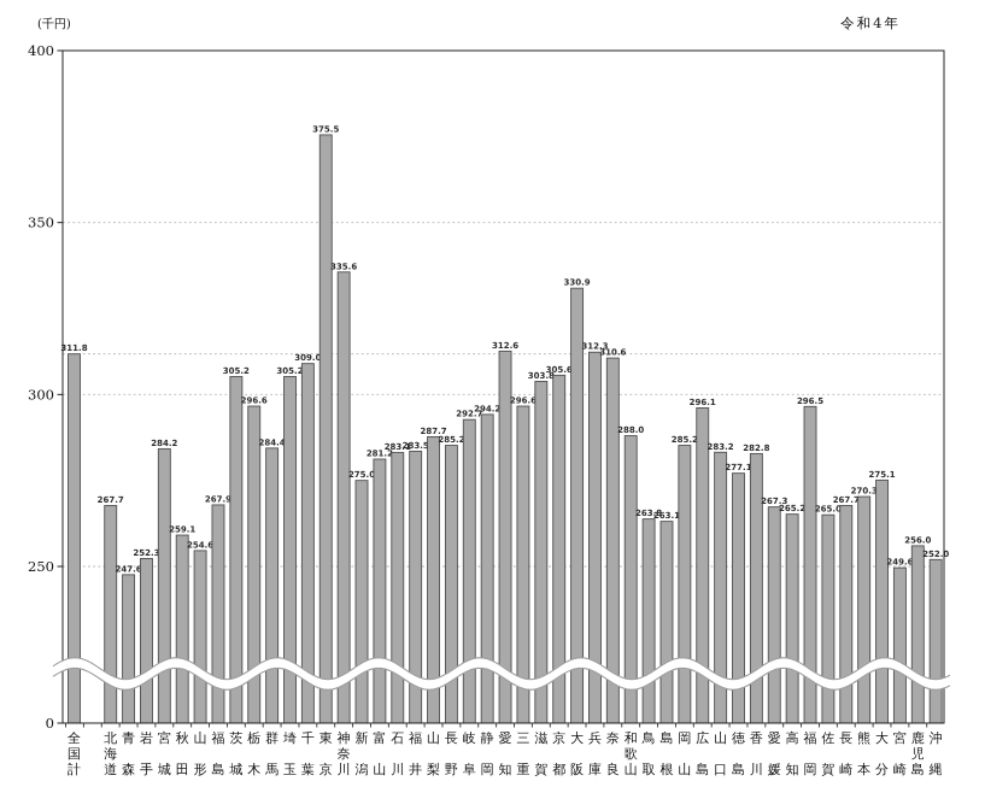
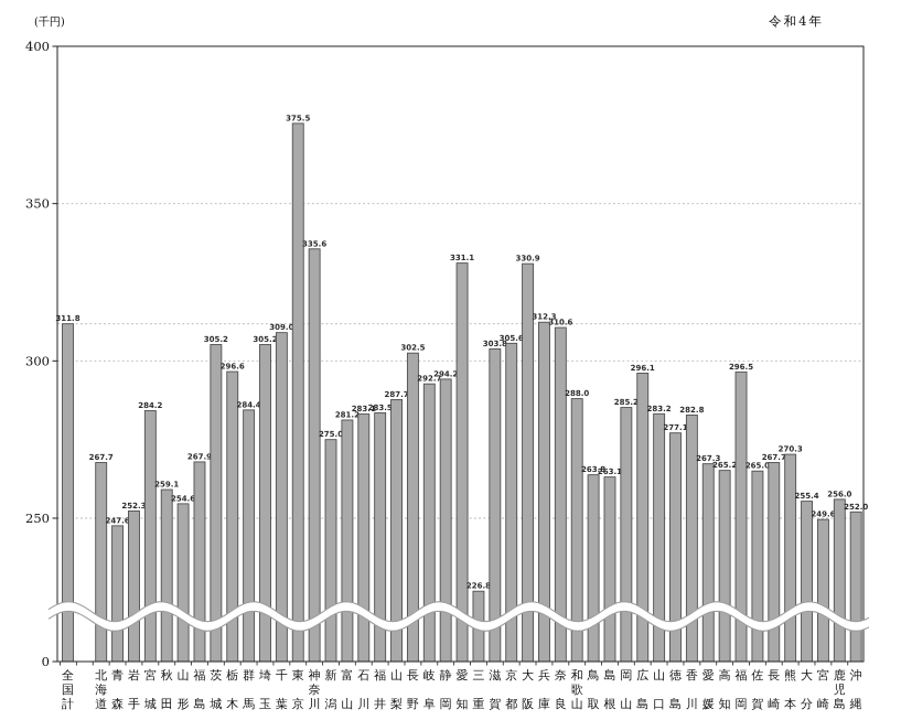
長野: 285.2 -> 302.5
愛知: 312.6 -> 331.1
三重: 296.6 -> 226.8
大分: 275.1 -> 255.4
